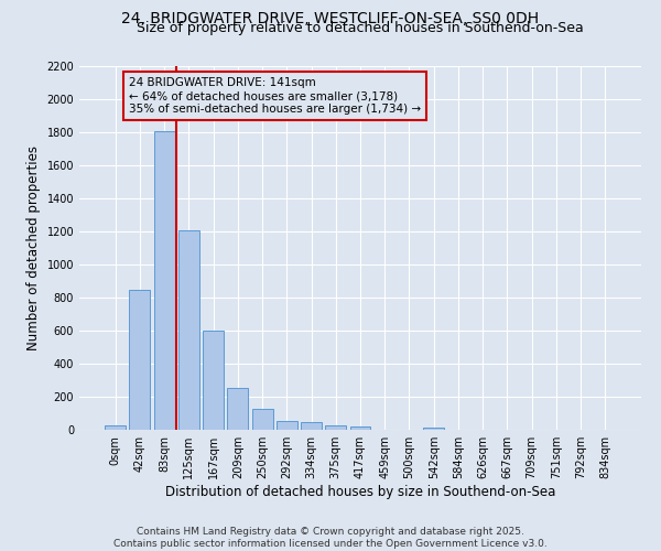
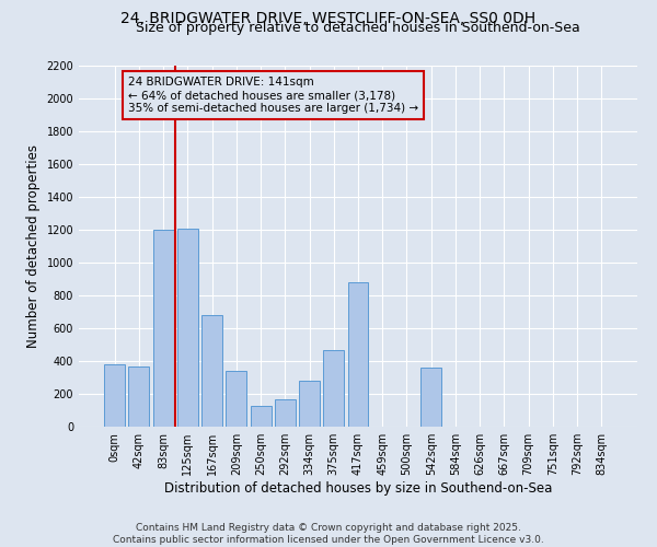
0sqm: 20 -> 380
42sqm: 840 -> 370
83sqm: 1810 -> 1200
167sqm: 600 -> 680
209sqm: 260 -> 340
292sqm: 50 -> 170
334sqm: 40 -> 280
375sqm: 30 -> 470
417sqm: 20 -> 880
542sqm: 20 -> 360
